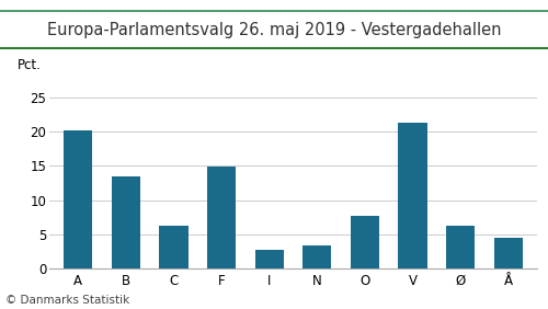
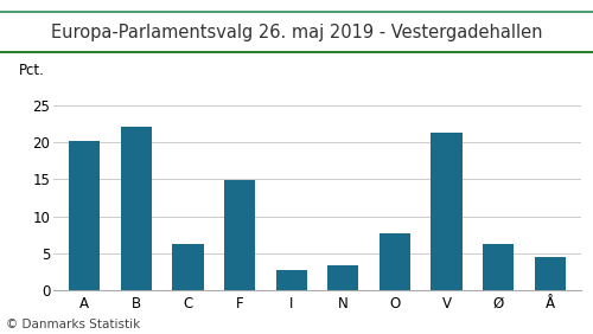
B: 13.5 -> 22.0
